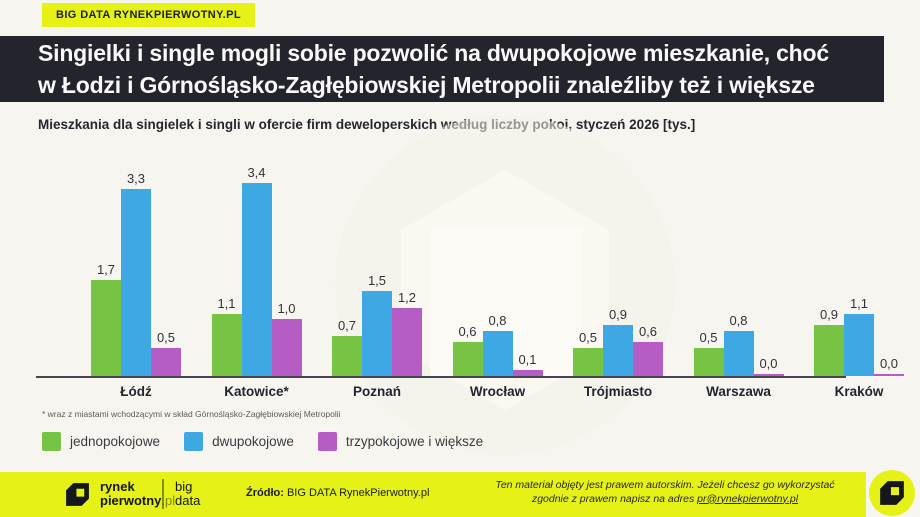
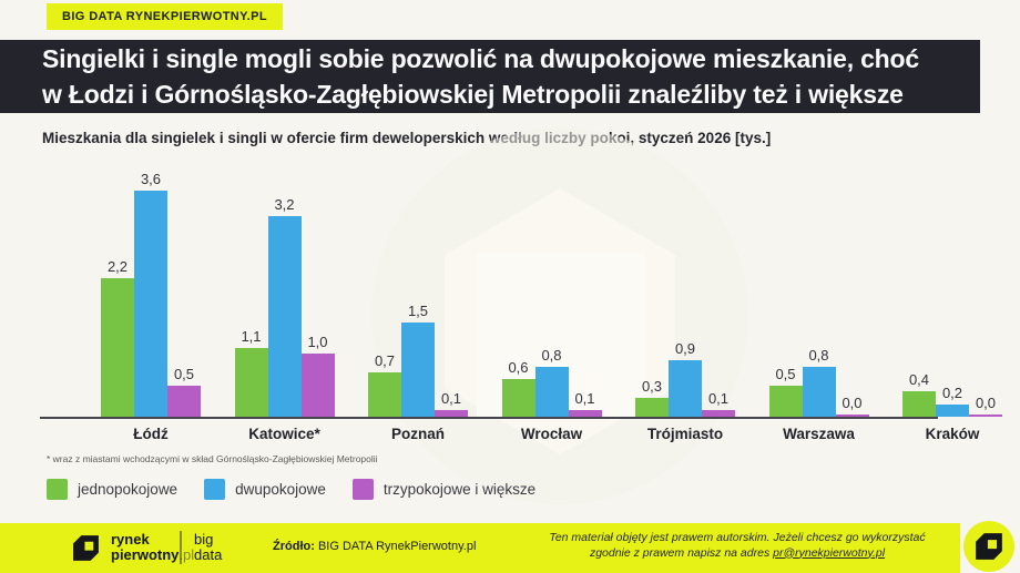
jednopokojowe/Łódź: 1,7 -> 2,2
dwupokojowe/Łódź: 3,3 -> 3,6
dwupokojowe/Katowice*: 3,4 -> 3,2
trzypokojowe i większe/Poznań: 1,2 -> 0,1
jednopokojowe/Trójmiasto: 0,5 -> 0,3
trzypokojowe i większe/Trójmiasto: 0,6 -> 0,1
jednopokojowe/Kraków: 0,9 -> 0,4
dwupokojowe/Kraków: 1,1 -> 0,2
